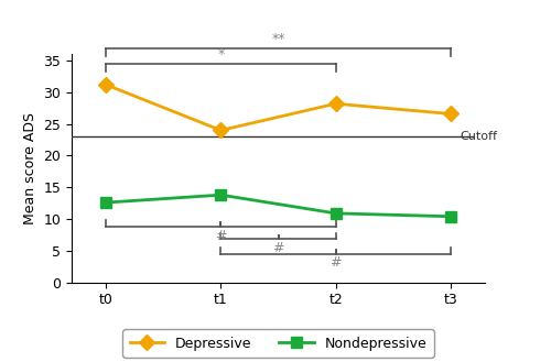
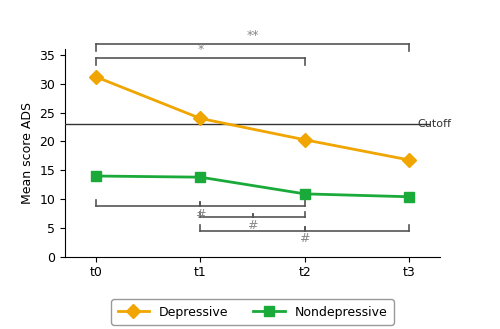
Nondepressive/t0: 12.6 -> 14.0
Depressive/t2: 28.2 -> 20.3
Depressive/t3: 26.6 -> 16.8
